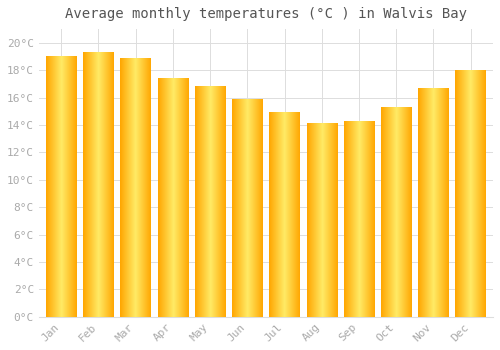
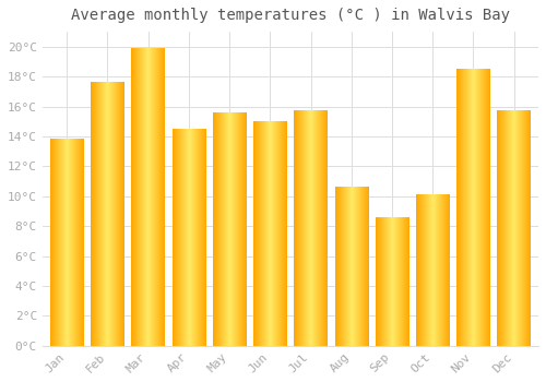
Jan: 19.0°C -> 13.8°C
Feb: 19.3°C -> 17.6°C
Mar: 18.9°C -> 19.9°C
Apr: 17.4°C -> 14.5°C
May: 16.8°C -> 15.6°C
Jun: 15.9°C -> 15.0°C
Jul: 14.9°C -> 15.7°C
Aug: 14.1°C -> 10.6°C
Sep: 14.3°C -> 8.6°C
Oct: 15.3°C -> 10.1°C
Nov: 16.7°C -> 18.5°C
Dec: 18.0°C -> 15.7°C
